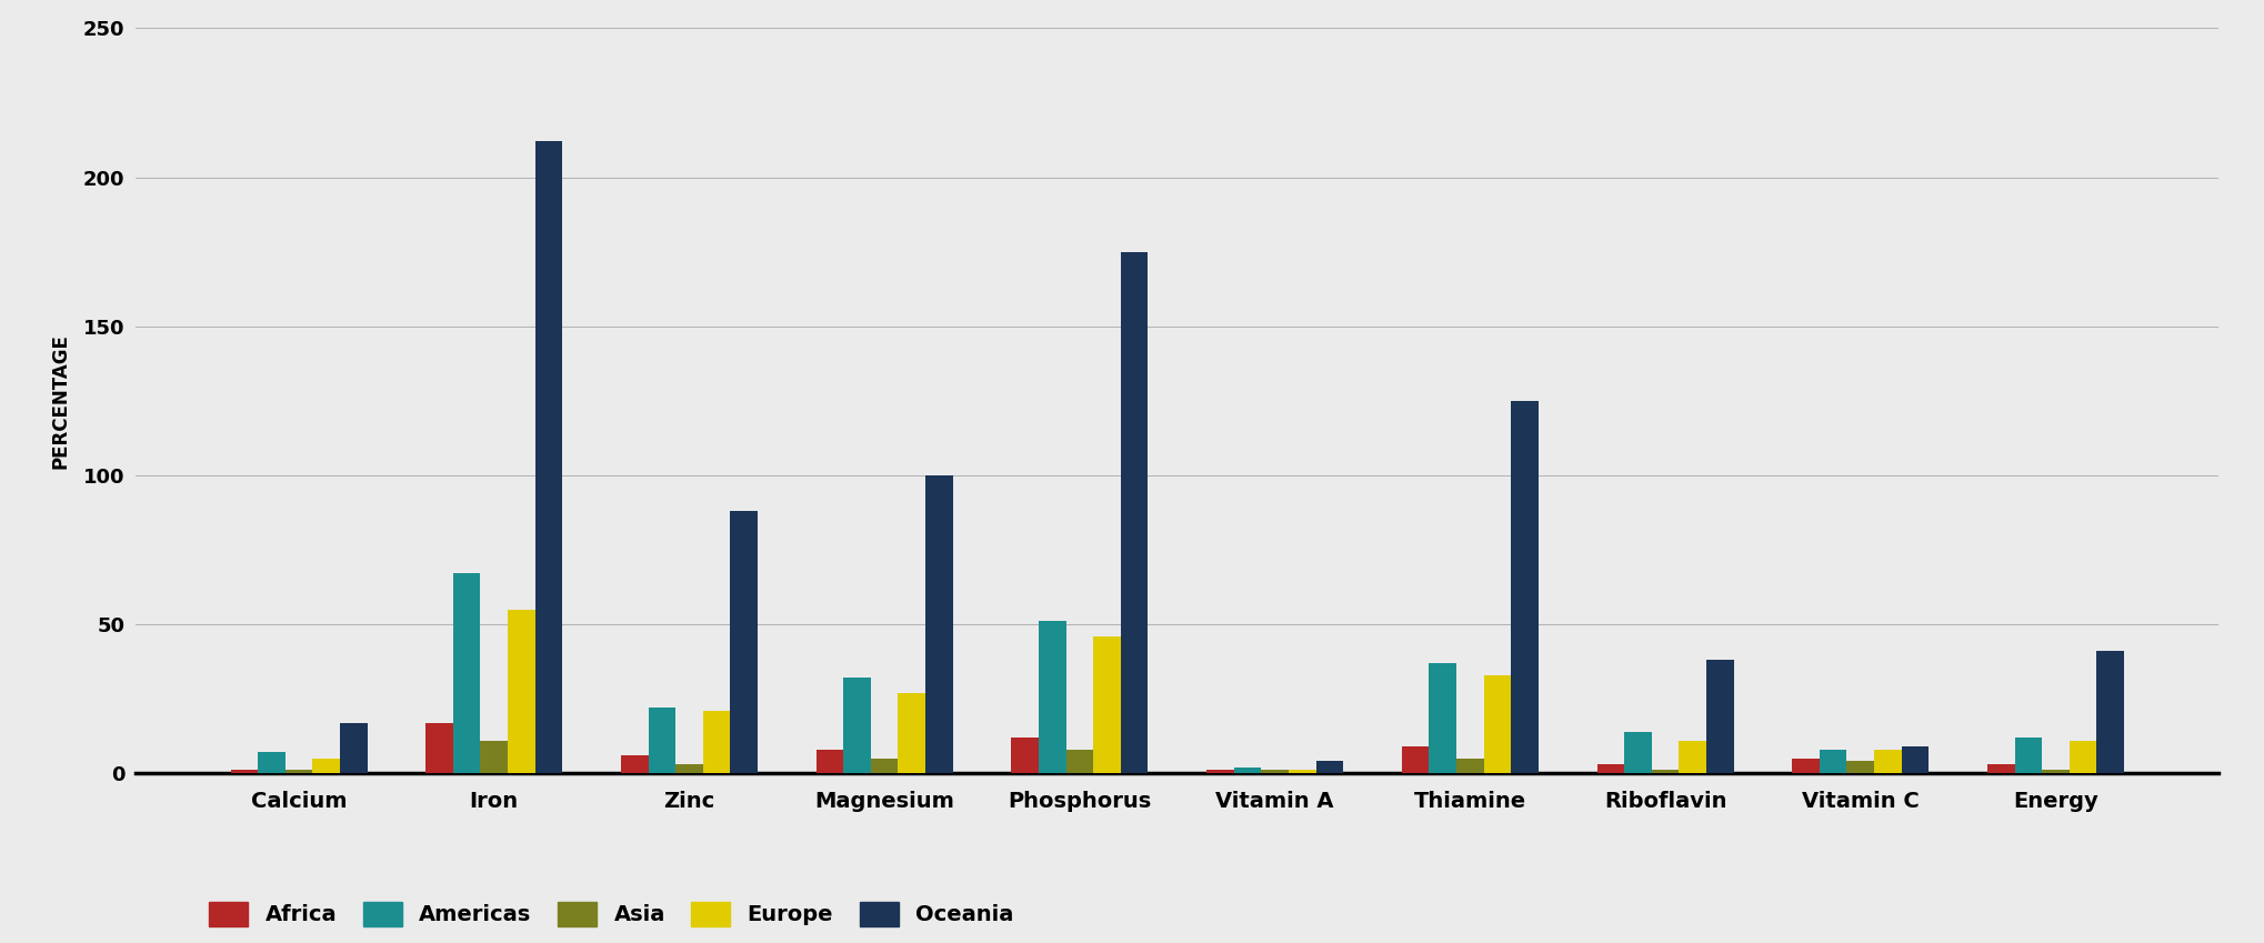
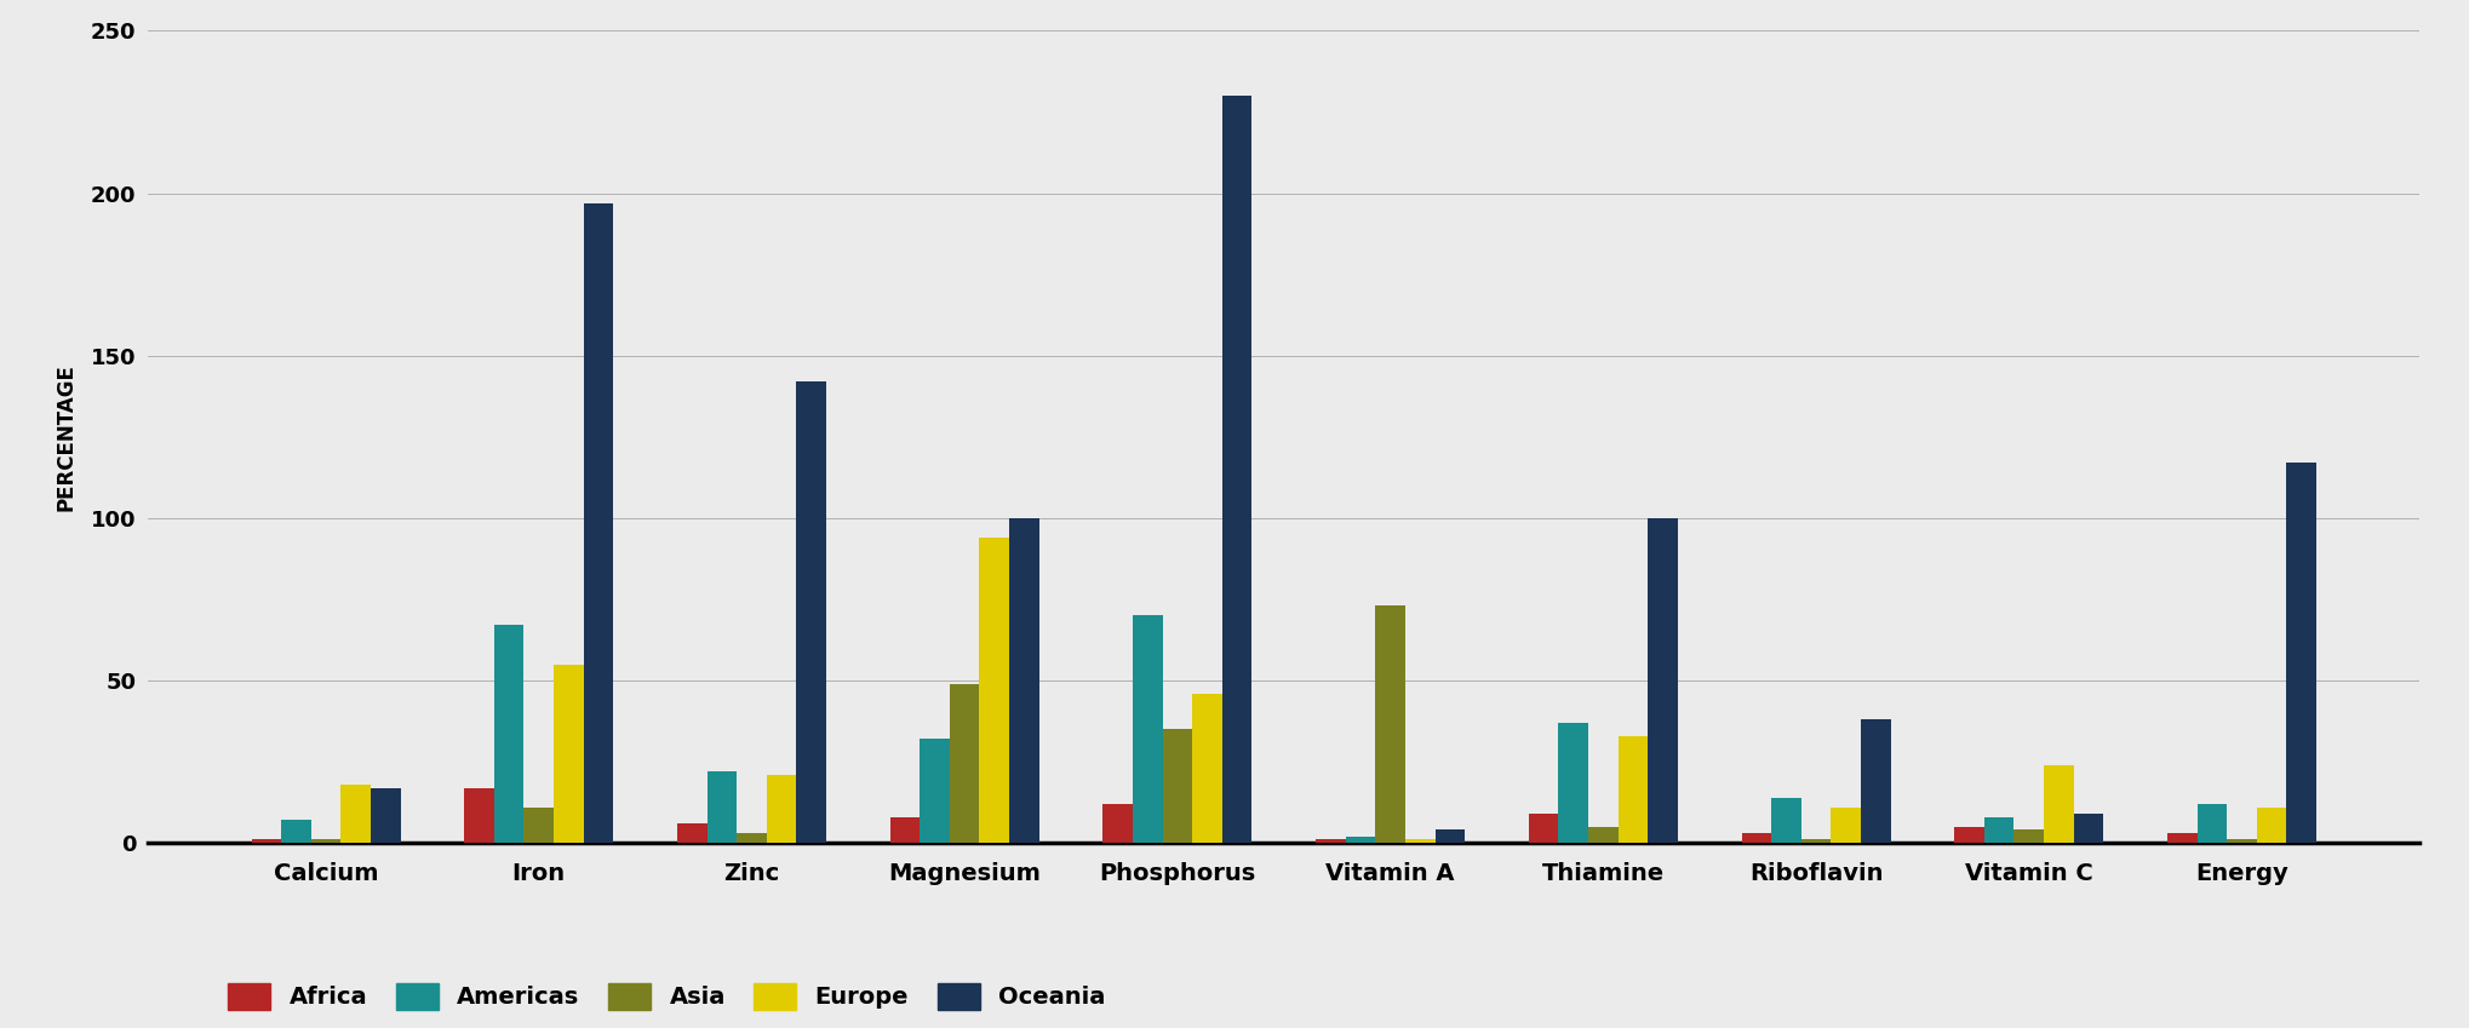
Europe/Calcium: 5 -> 18
Oceania/Iron: 212 -> 197
Oceania/Zinc: 88 -> 142
Asia/Magnesium: 5 -> 49
Europe/Magnesium: 27 -> 94
Americas/Phosphorus: 51 -> 70
Asia/Phosphorus: 8 -> 35
Oceania/Phosphorus: 175 -> 230
Asia/Vitamin A: 1 -> 73
Oceania/Thiamine: 125 -> 100
Europe/Vitamin C: 8 -> 24
Oceania/Energy: 41 -> 117
